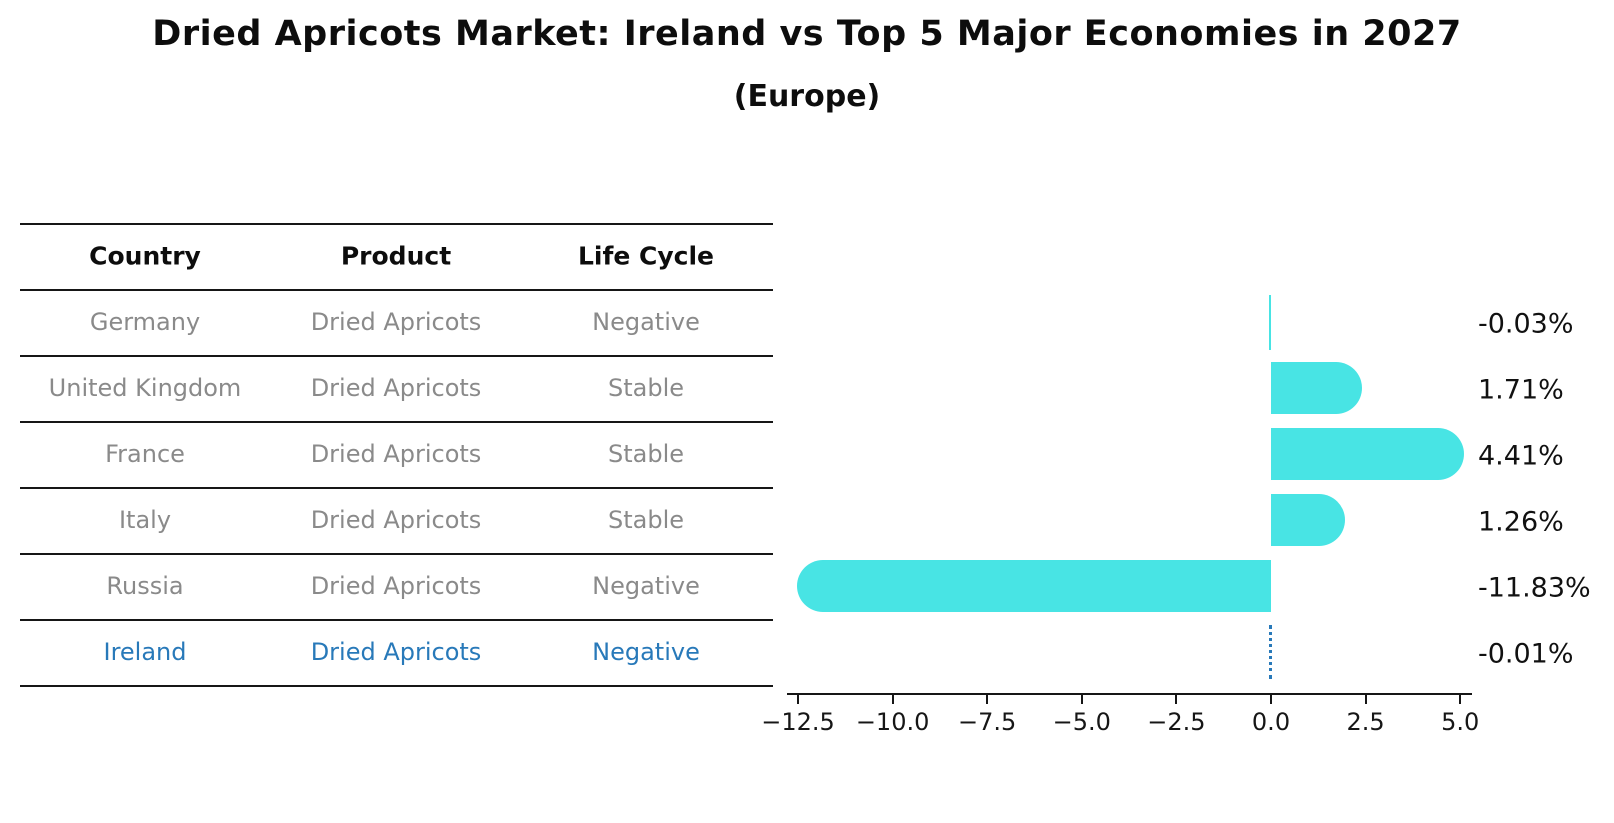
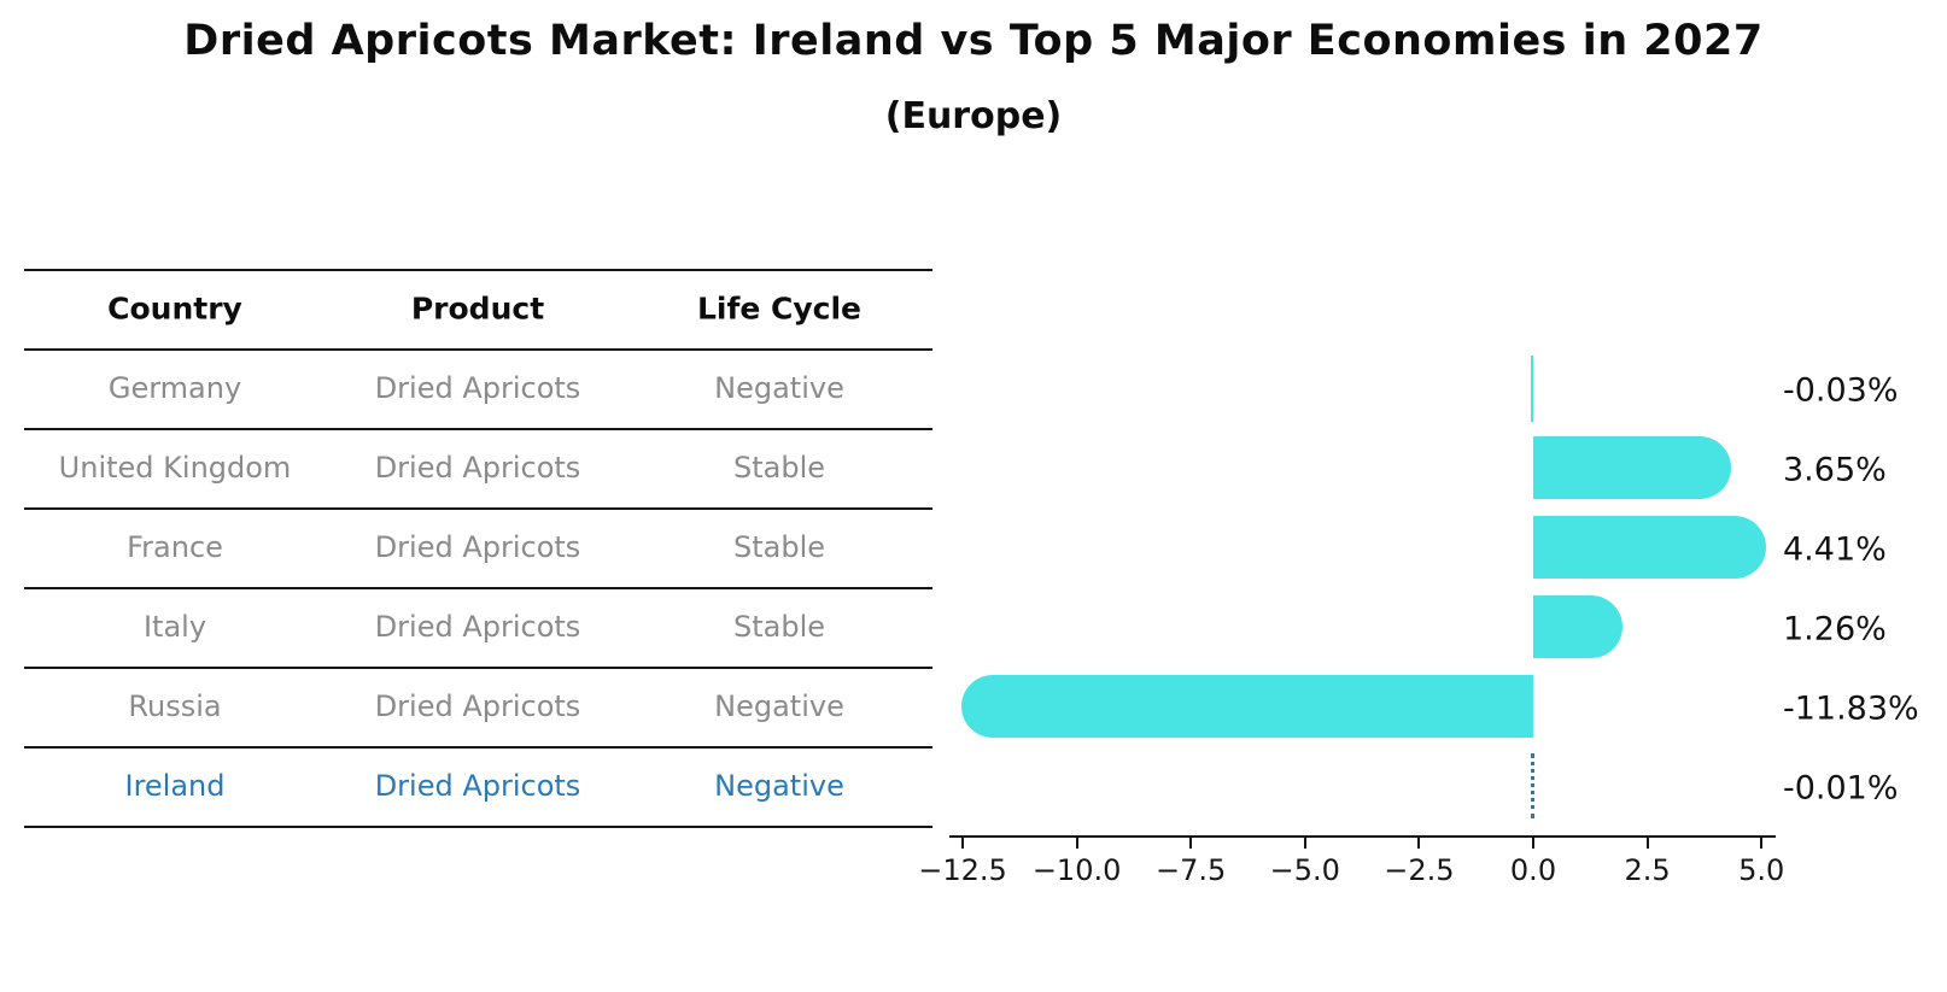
United Kingdom: 1.71% -> 3.65%
